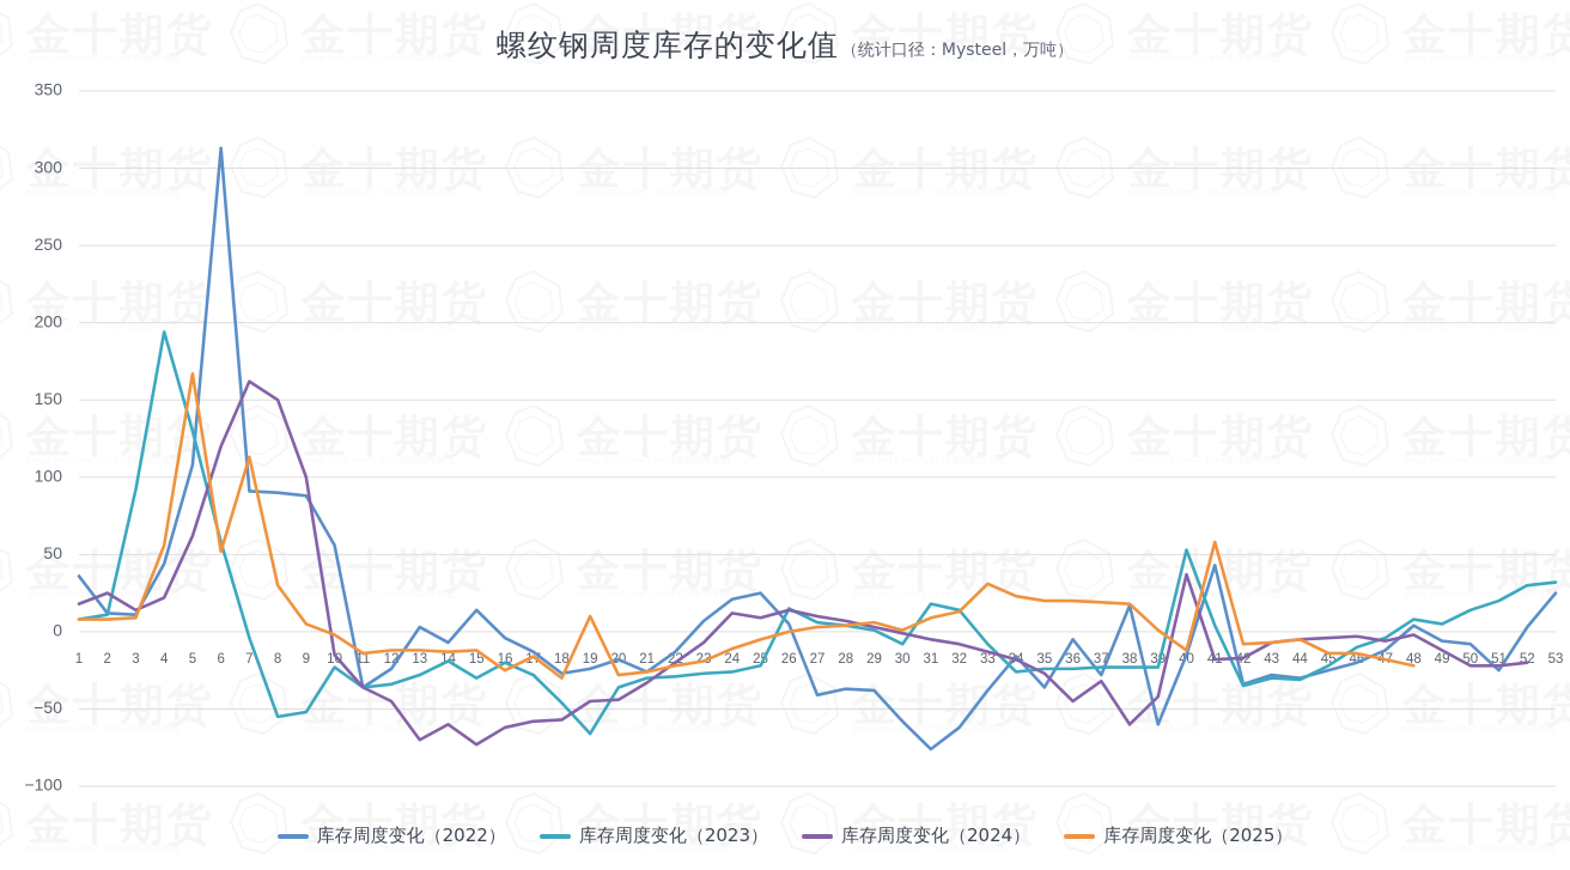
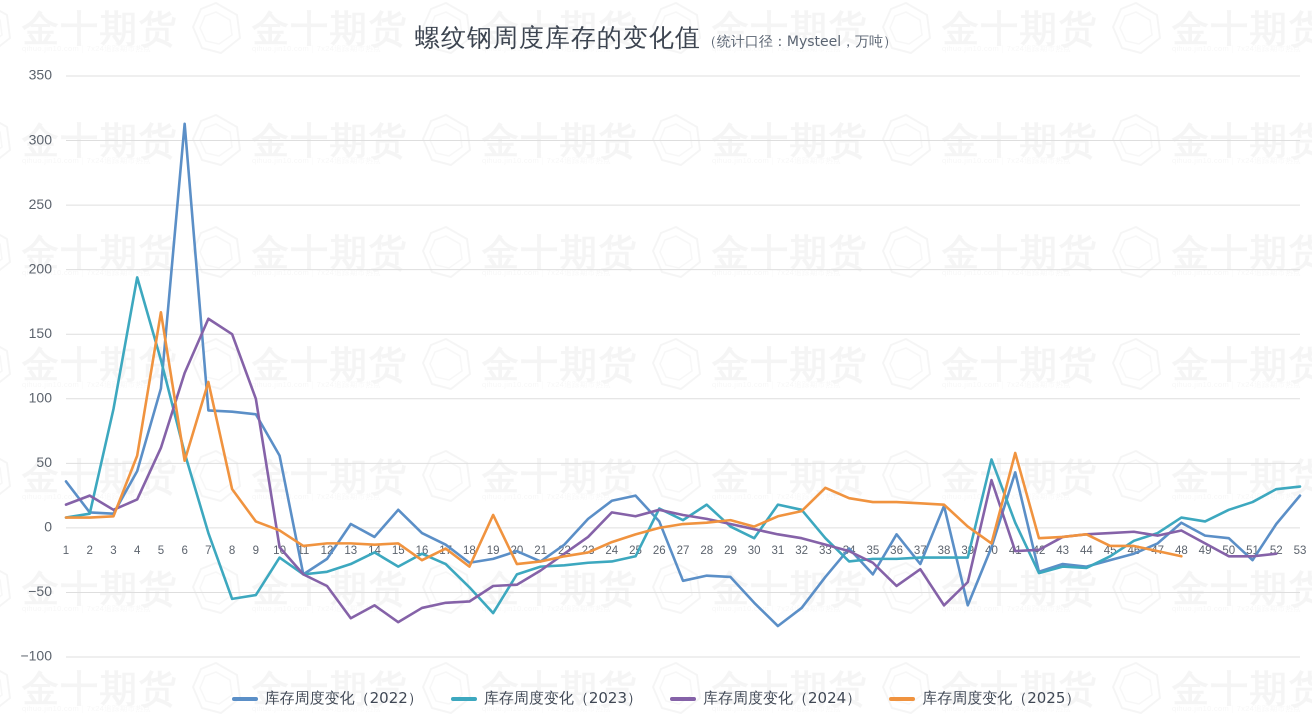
库存周度变化（2023）/28: 4 -> 18
